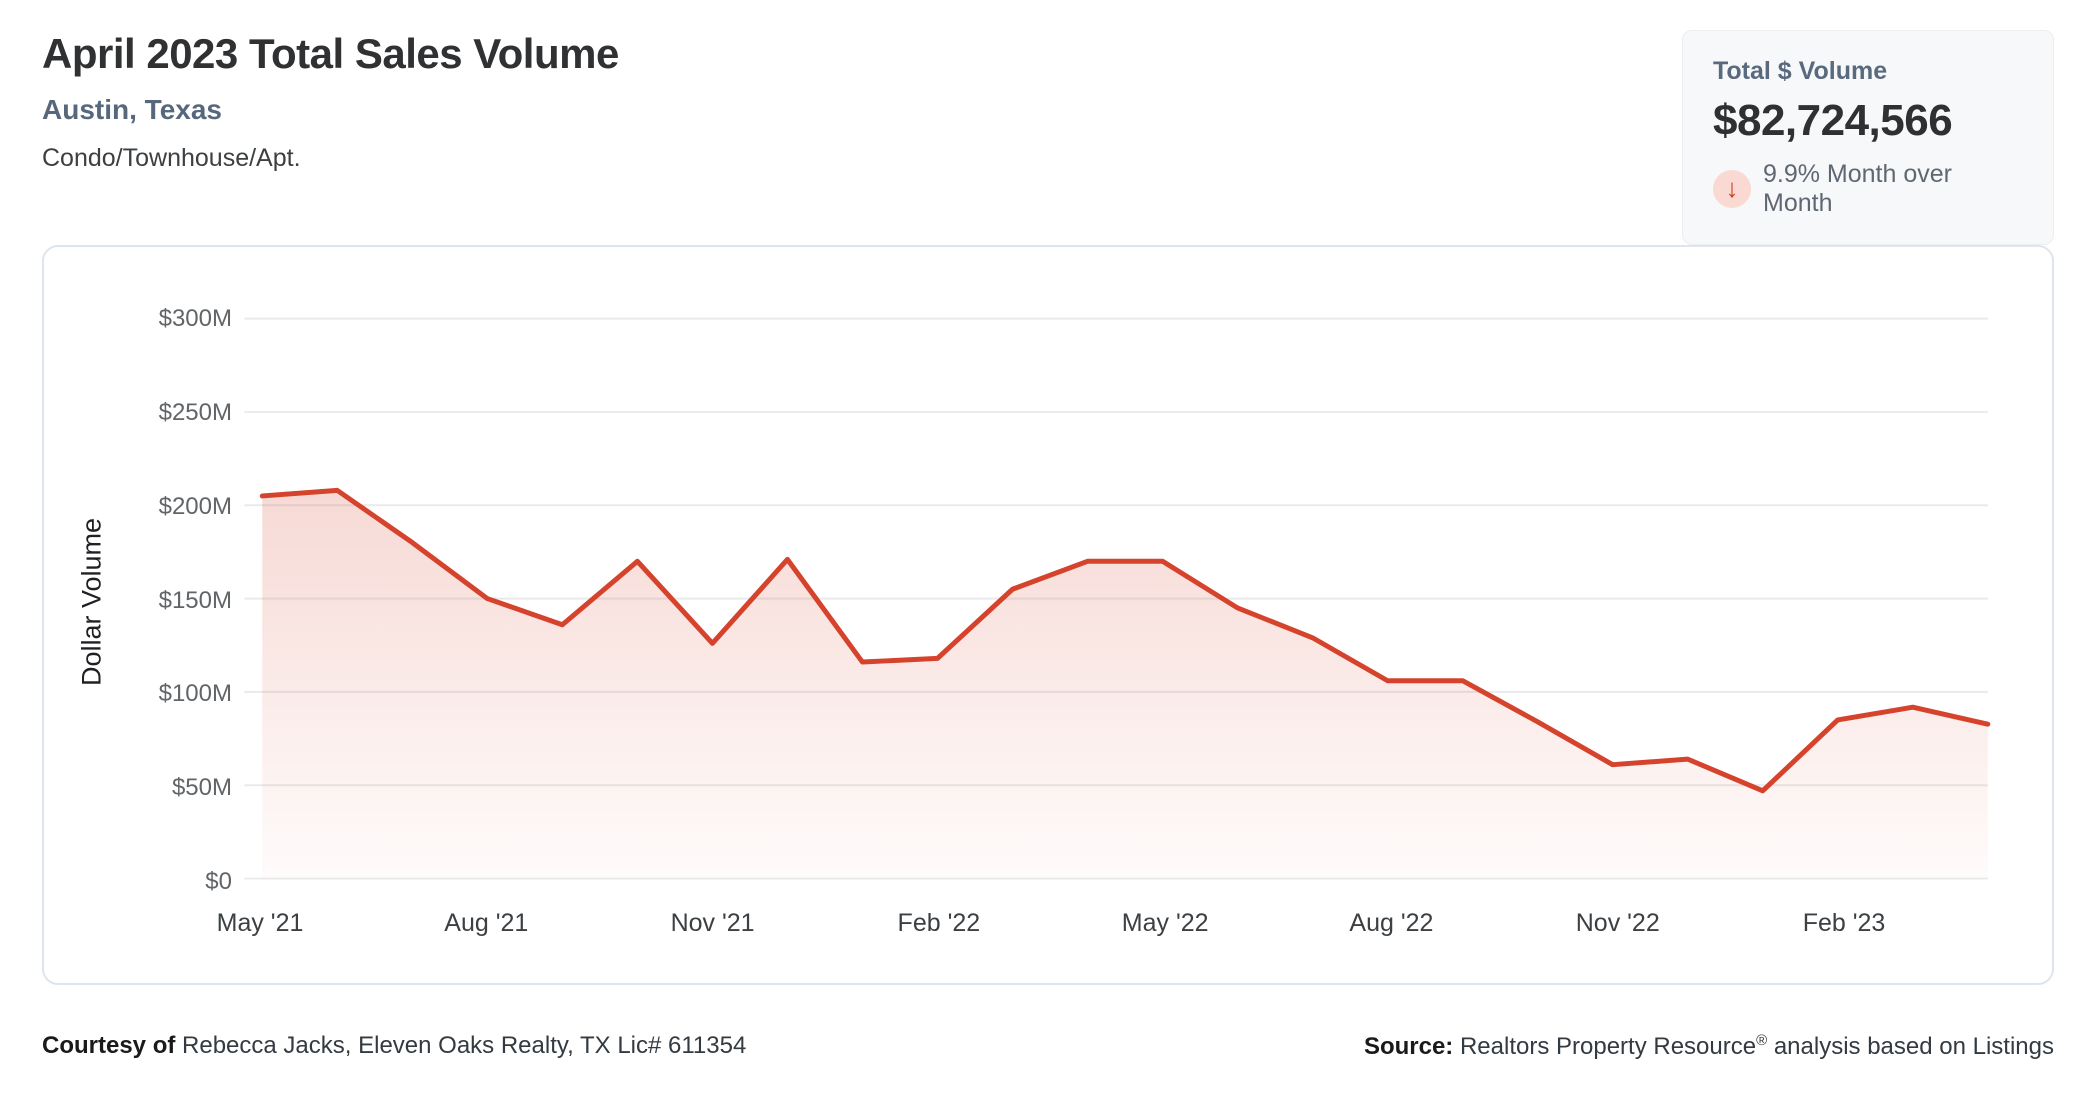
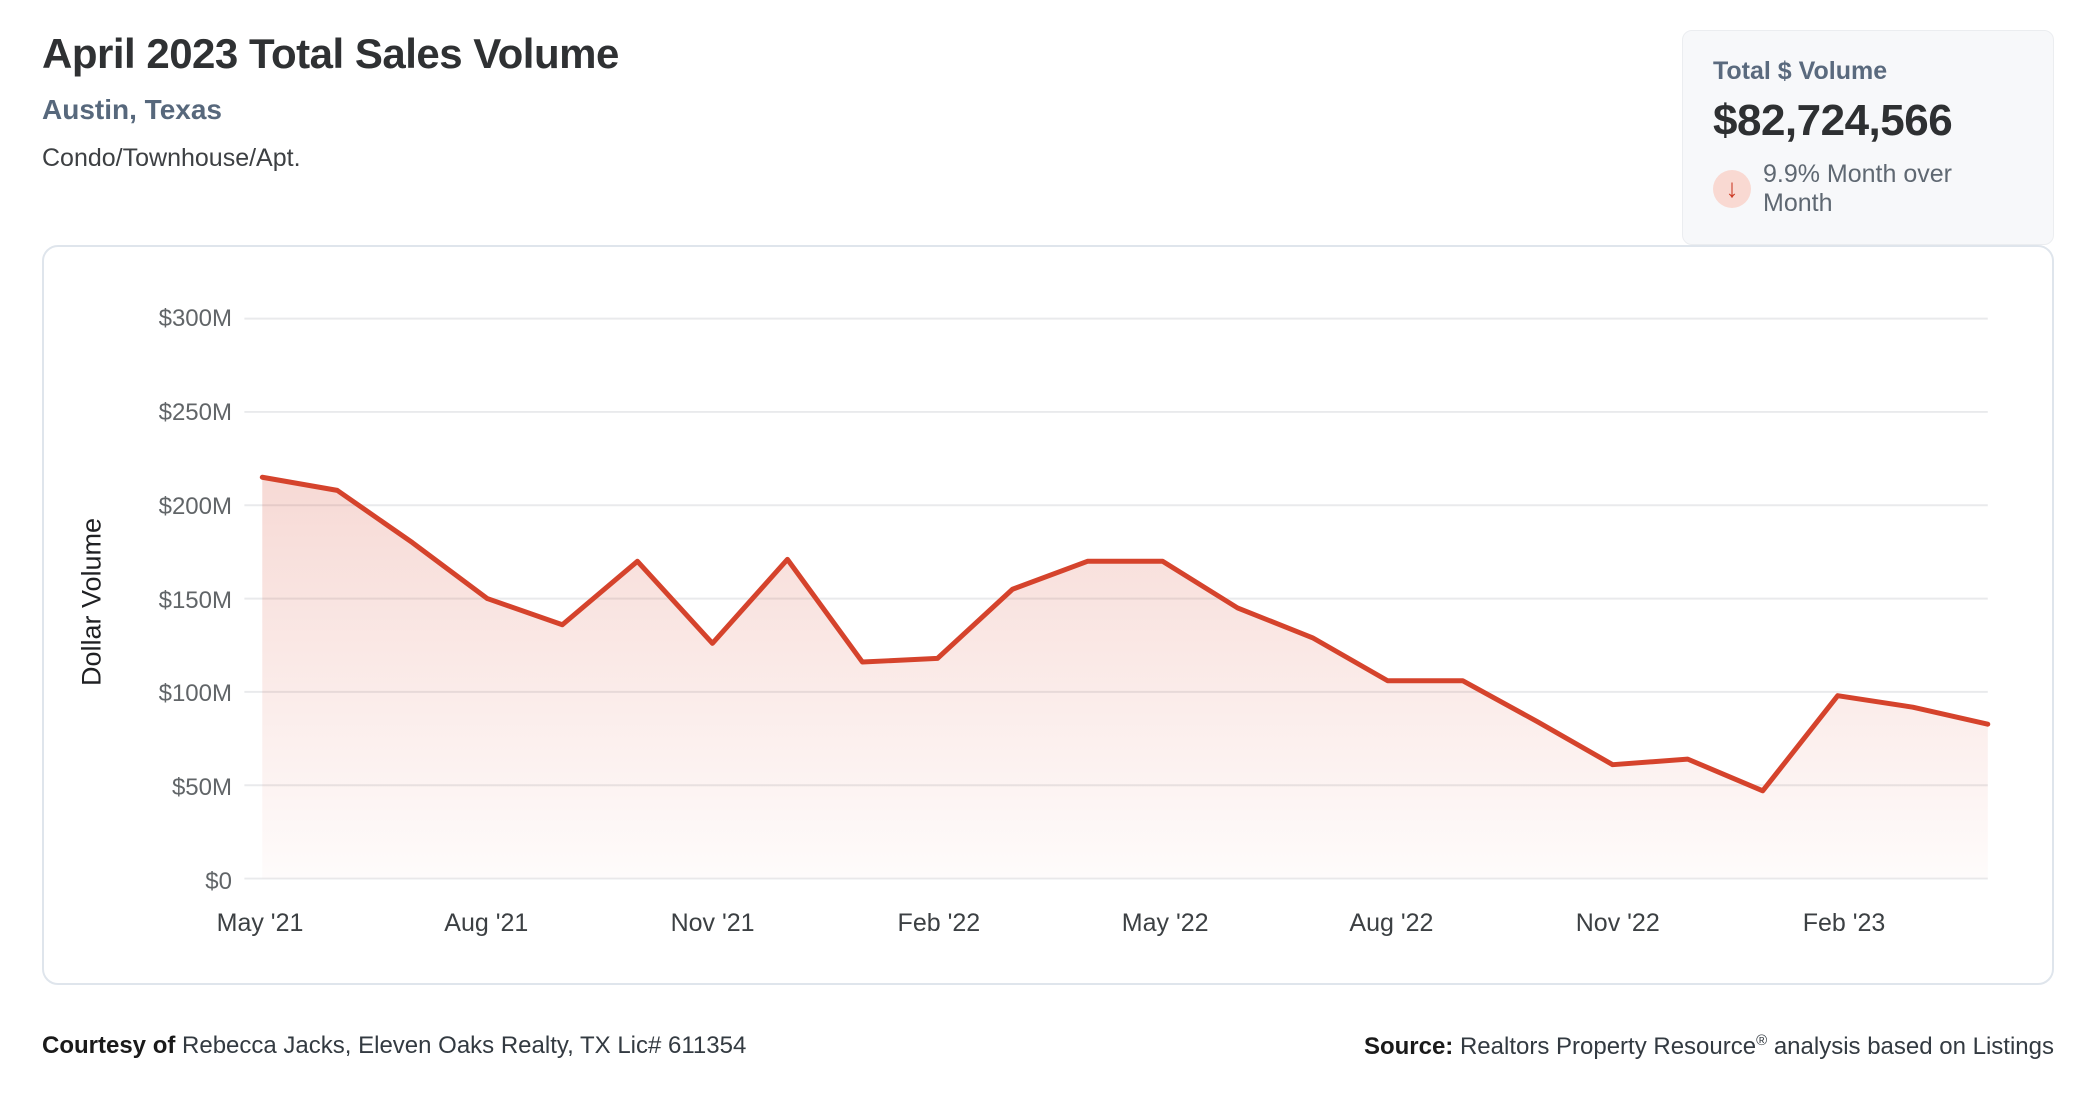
May '21: $205M -> $215M
Feb '23: $85M -> $98M
